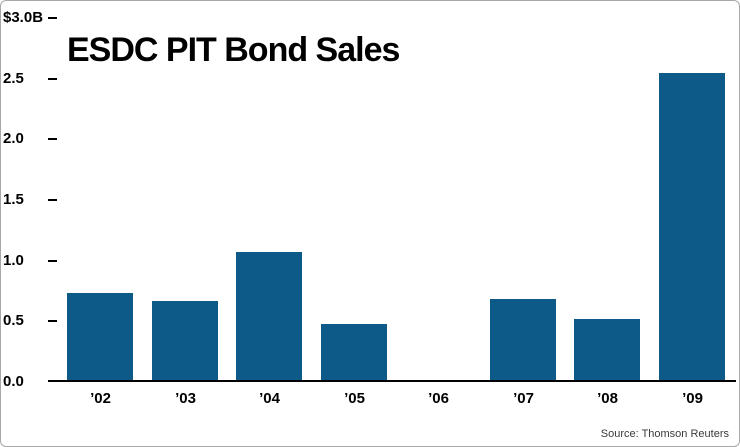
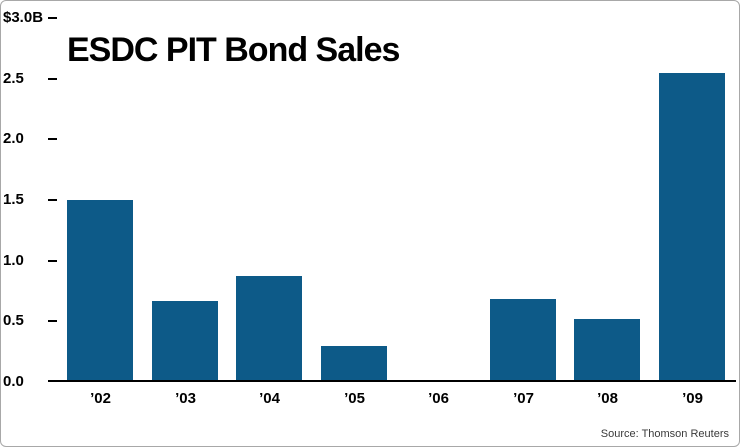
’02: $0.73B -> $1.50B
’04: $1.07B -> $0.87B
’05: $0.48B -> $0.30B
